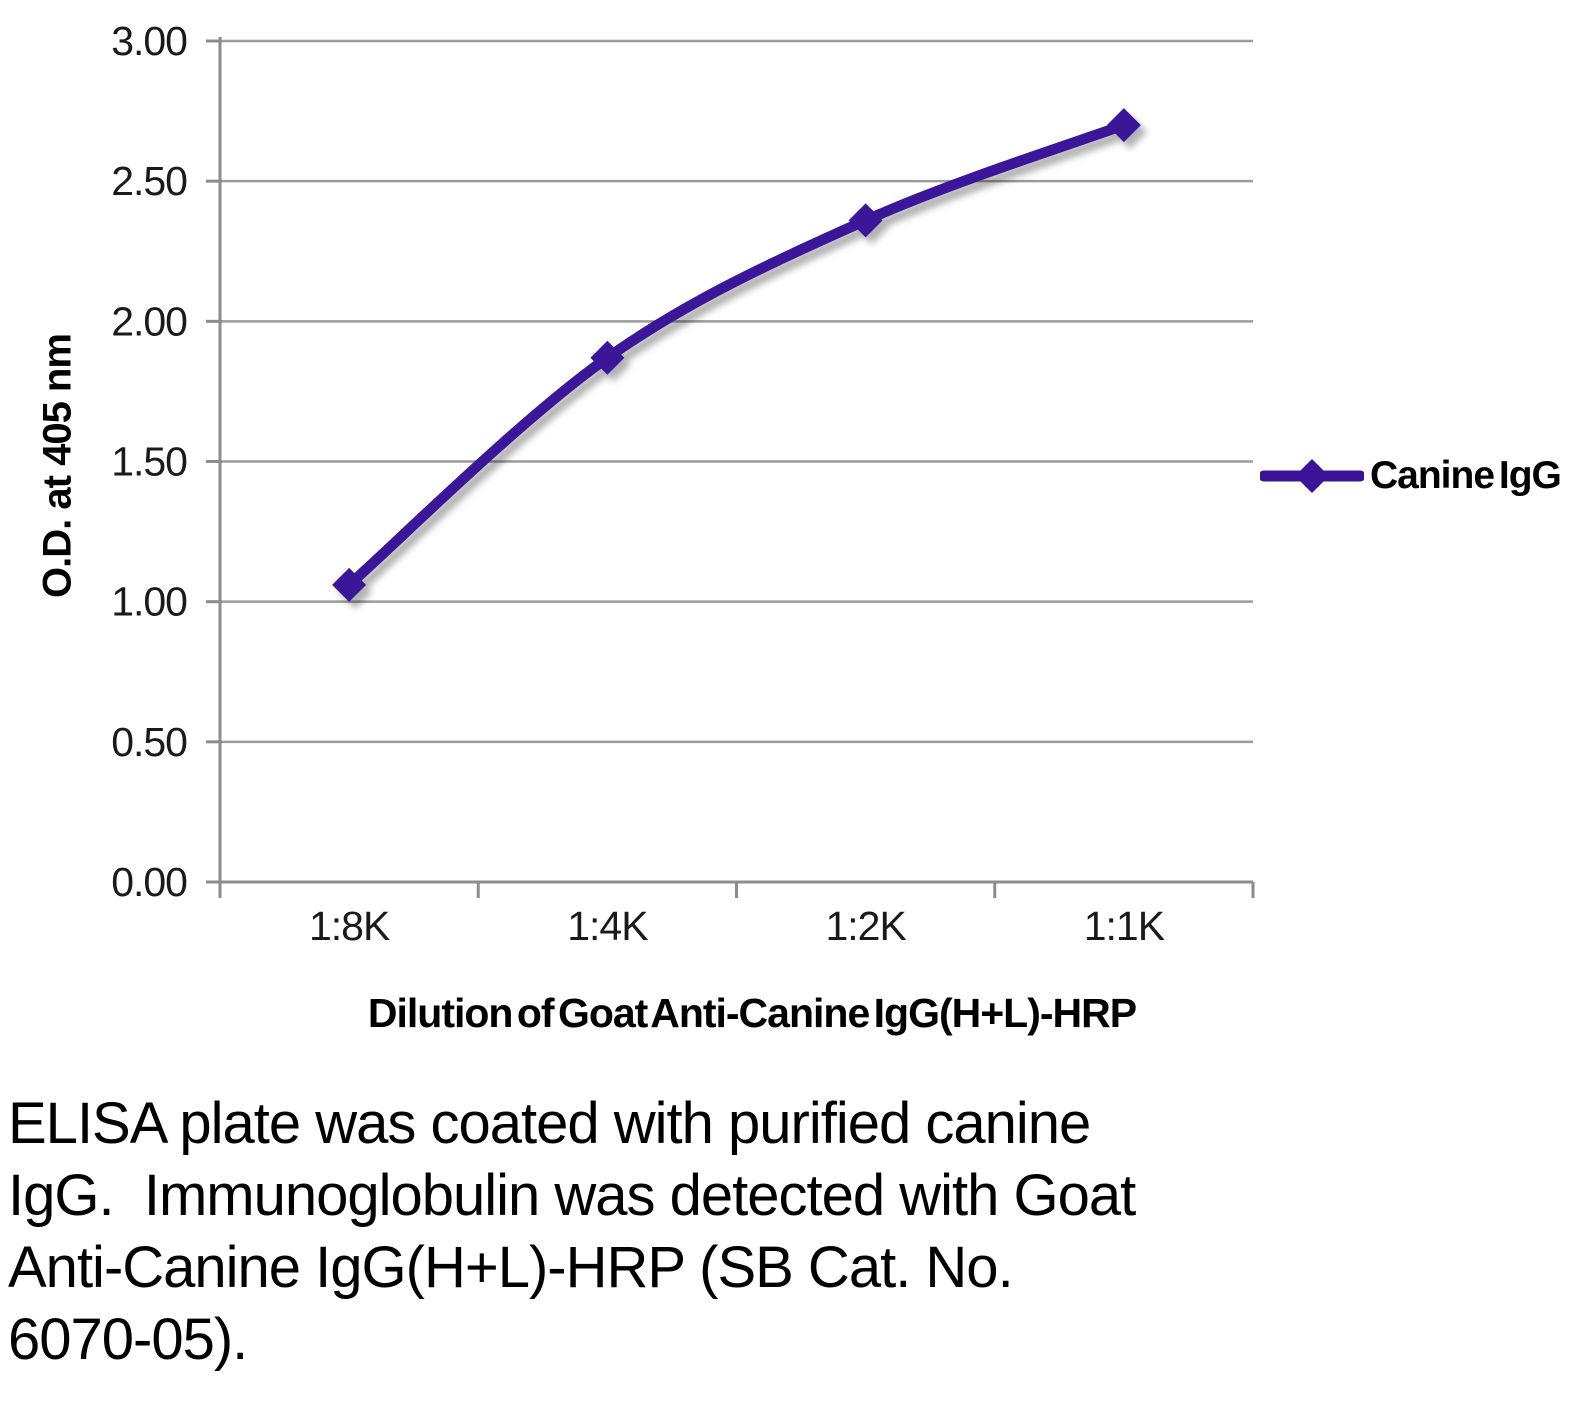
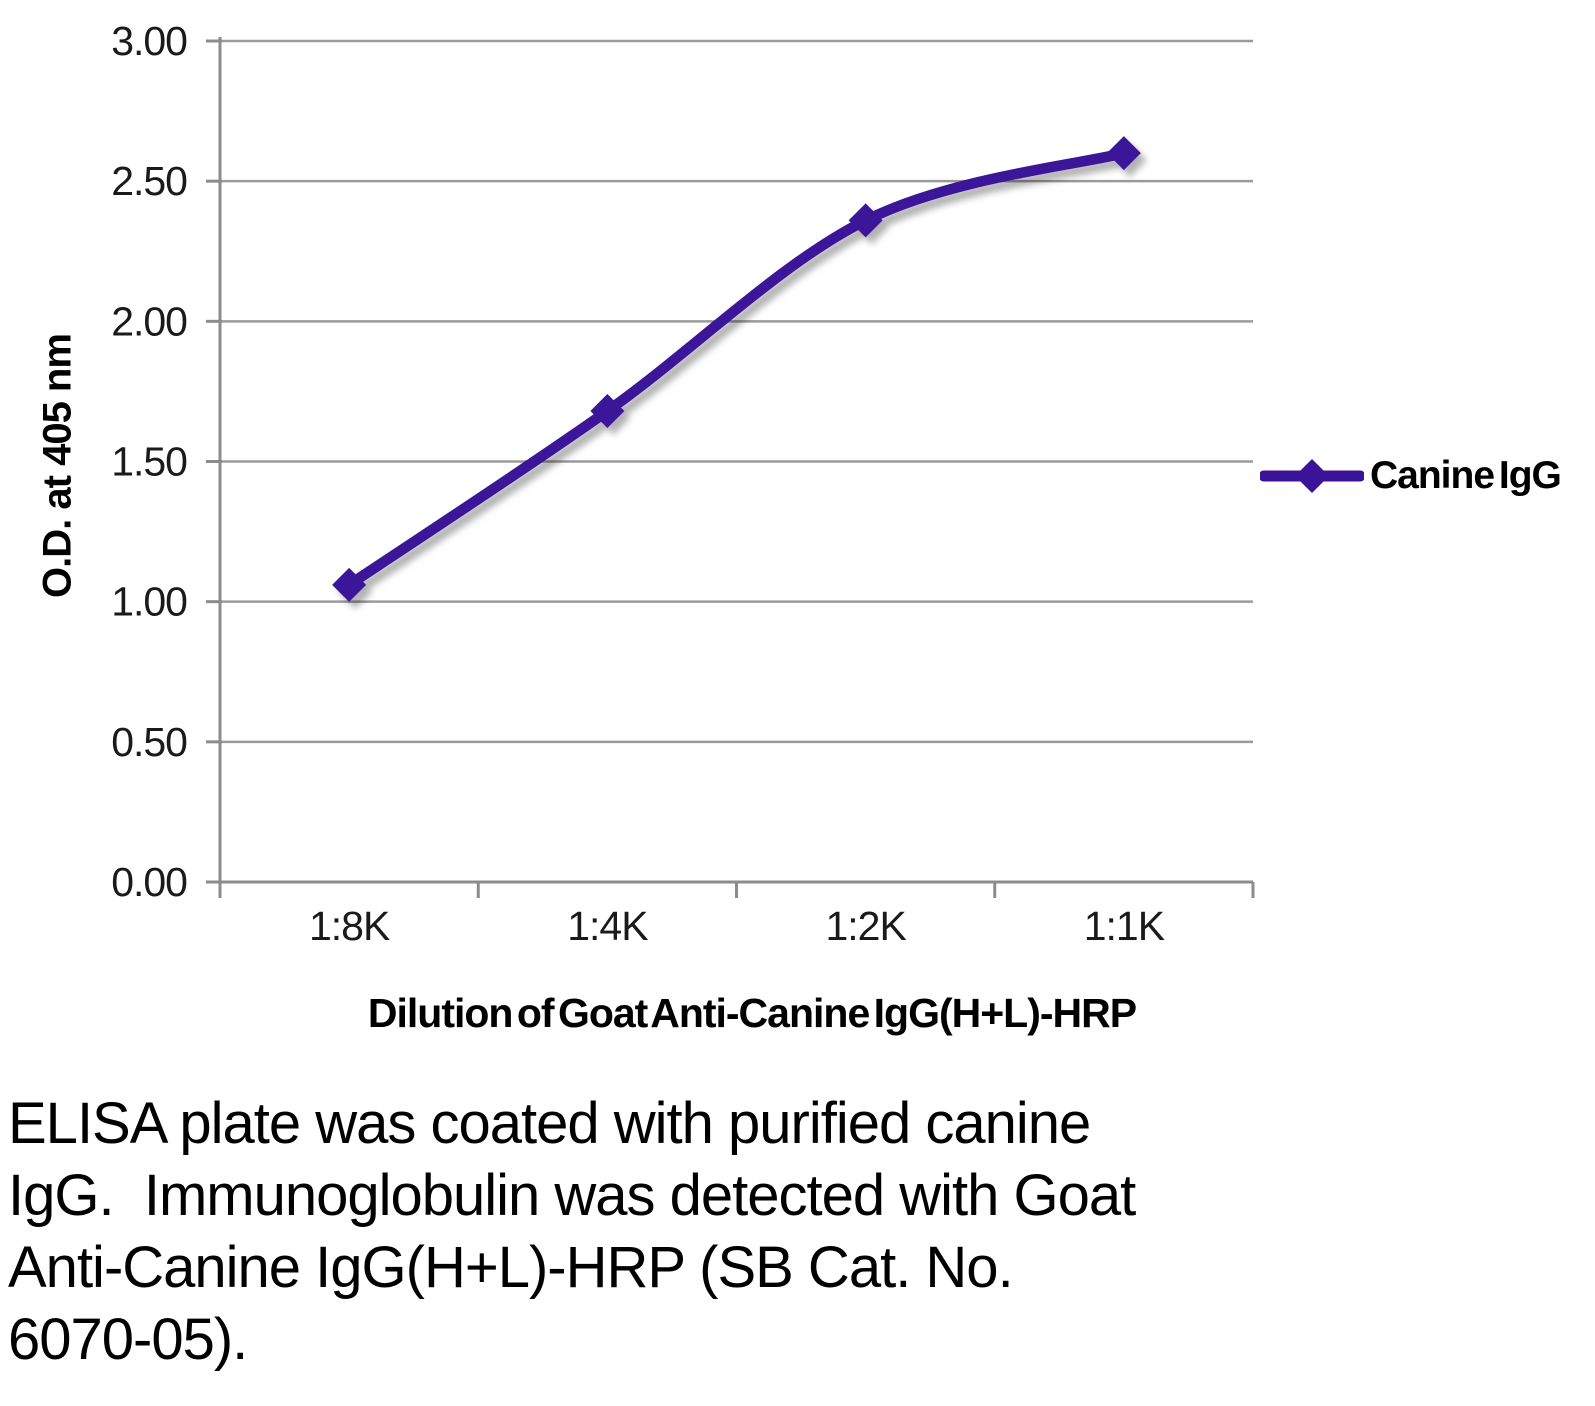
1:4K: 1.87 -> 1.68
1:1K: 2.70 -> 2.60
